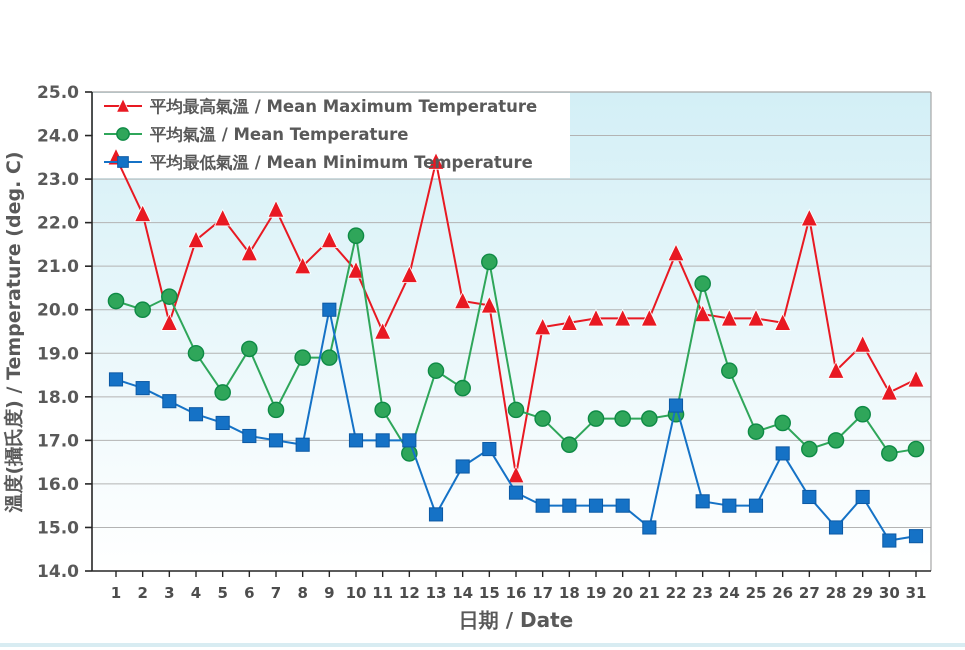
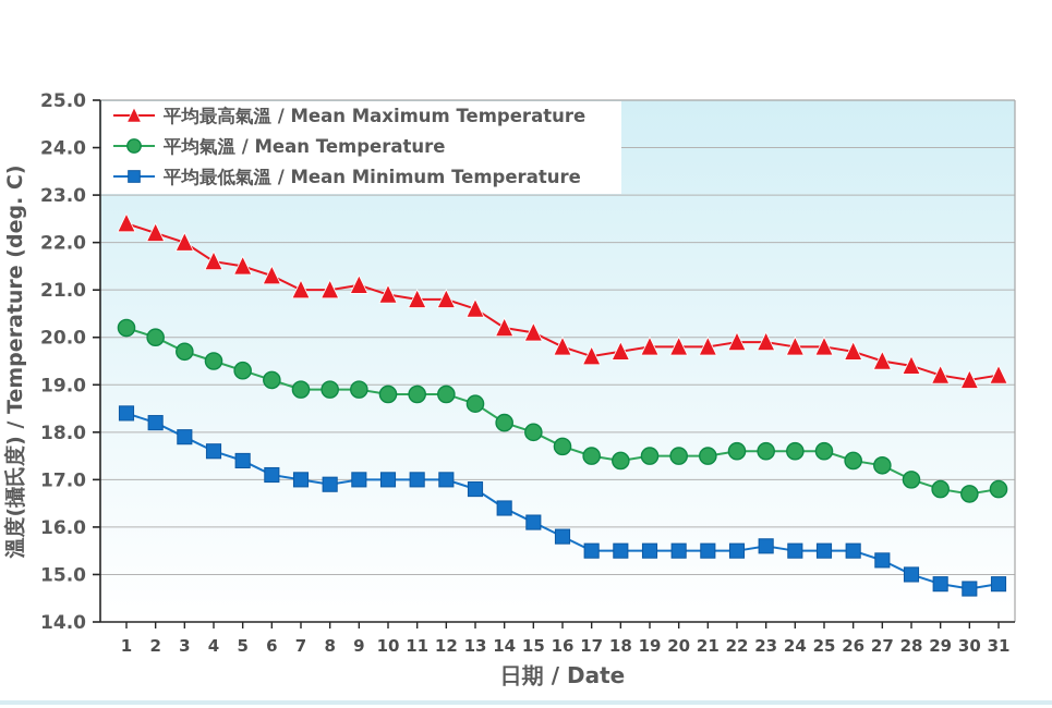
平均最高氣溫 / Mean Maximum Temperature/1: 23.5 -> 22.4
平均最高氣溫 / Mean Maximum Temperature/3: 19.7 -> 22.0
平均氣溫 / Mean Temperature/3: 20.3 -> 19.7
平均氣溫 / Mean Temperature/4: 19.0 -> 19.5
平均最高氣溫 / Mean Maximum Temperature/5: 22.1 -> 21.5
平均氣溫 / Mean Temperature/5: 18.1 -> 19.3
平均最高氣溫 / Mean Maximum Temperature/7: 22.3 -> 21.0
平均氣溫 / Mean Temperature/7: 17.7 -> 18.9
平均最高氣溫 / Mean Maximum Temperature/9: 21.6 -> 21.1
平均最低氣溫 / Mean Minimum Temperature/9: 20.0 -> 17.0
平均氣溫 / Mean Temperature/10: 21.7 -> 18.8
平均最高氣溫 / Mean Maximum Temperature/11: 19.5 -> 20.8
平均氣溫 / Mean Temperature/11: 17.7 -> 18.8
平均氣溫 / Mean Temperature/12: 16.7 -> 18.8
平均最高氣溫 / Mean Maximum Temperature/13: 23.4 -> 20.6
平均最低氣溫 / Mean Minimum Temperature/13: 15.3 -> 16.8
平均氣溫 / Mean Temperature/15: 21.1 -> 18.0
平均最低氣溫 / Mean Minimum Temperature/15: 16.8 -> 16.1
平均最高氣溫 / Mean Maximum Temperature/16: 16.2 -> 19.8
平均氣溫 / Mean Temperature/18: 16.9 -> 17.4
平均最低氣溫 / Mean Minimum Temperature/21: 15.0 -> 15.5
平均最高氣溫 / Mean Maximum Temperature/22: 21.3 -> 19.9
平均最低氣溫 / Mean Minimum Temperature/22: 17.8 -> 15.5
平均氣溫 / Mean Temperature/23: 20.6 -> 17.6
平均氣溫 / Mean Temperature/24: 18.6 -> 17.6
平均氣溫 / Mean Temperature/25: 17.2 -> 17.6
平均最低氣溫 / Mean Minimum Temperature/26: 16.7 -> 15.5
平均最高氣溫 / Mean Maximum Temperature/27: 22.1 -> 19.5
平均氣溫 / Mean Temperature/27: 16.8 -> 17.3
平均最低氣溫 / Mean Minimum Temperature/27: 15.7 -> 15.3
平均最高氣溫 / Mean Maximum Temperature/28: 18.6 -> 19.4
平均氣溫 / Mean Temperature/29: 17.6 -> 16.8
平均最低氣溫 / Mean Minimum Temperature/29: 15.7 -> 14.8
平均最高氣溫 / Mean Maximum Temperature/30: 18.1 -> 19.1
平均最高氣溫 / Mean Maximum Temperature/31: 18.4 -> 19.2
